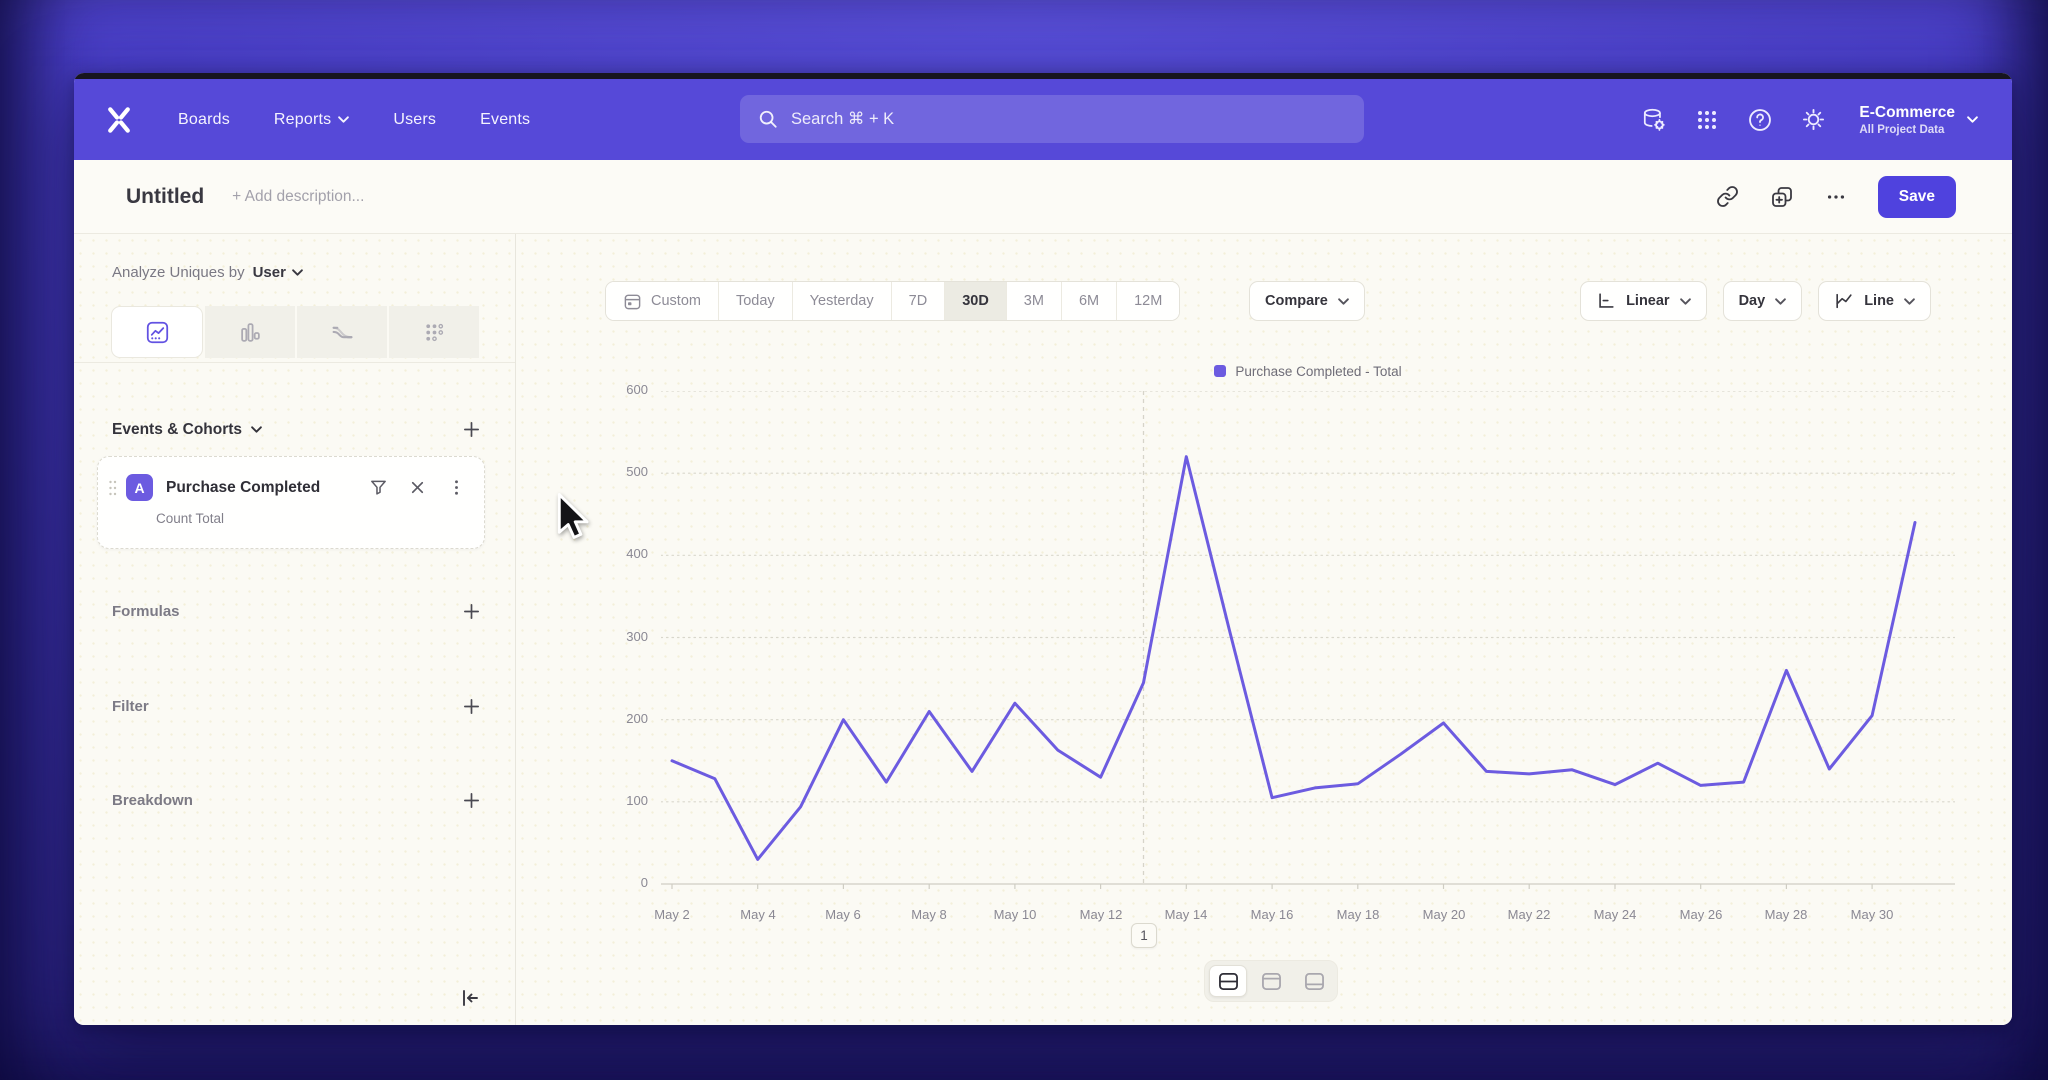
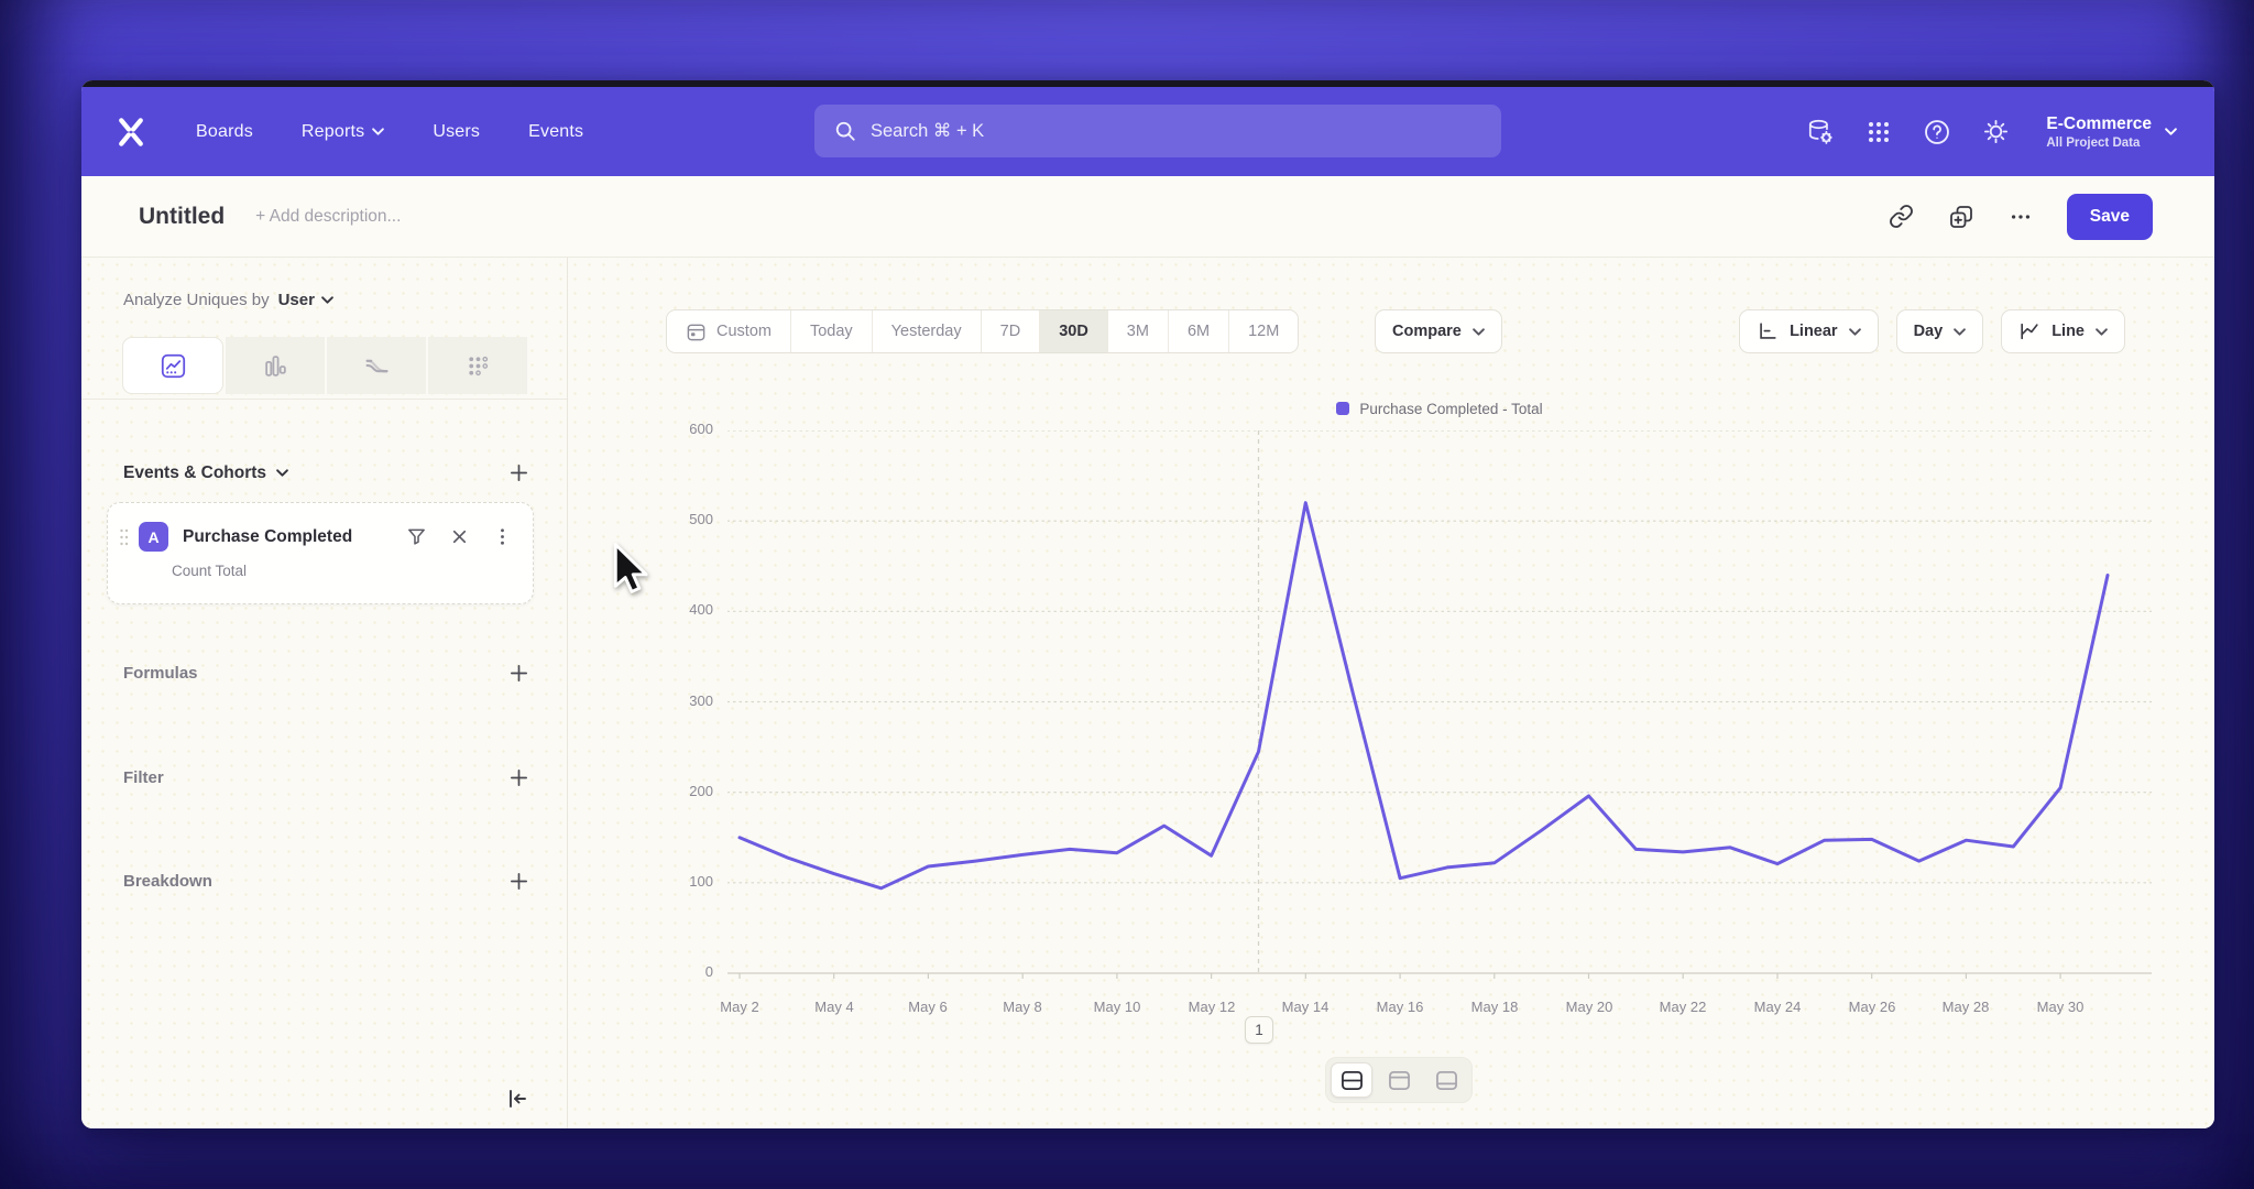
May 4: 30 -> 110
May 6: 200 -> 120
May 8: 210 -> 130
May 10: 220 -> 130
May 26: 120 -> 150
May 28: 260 -> 150
